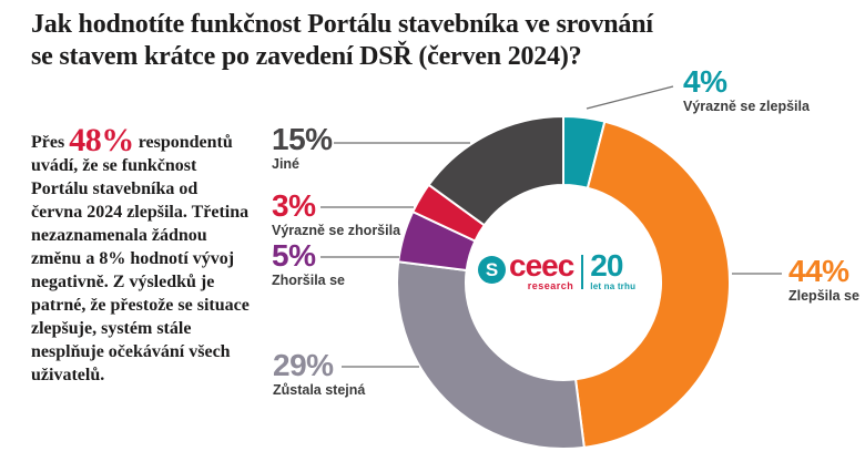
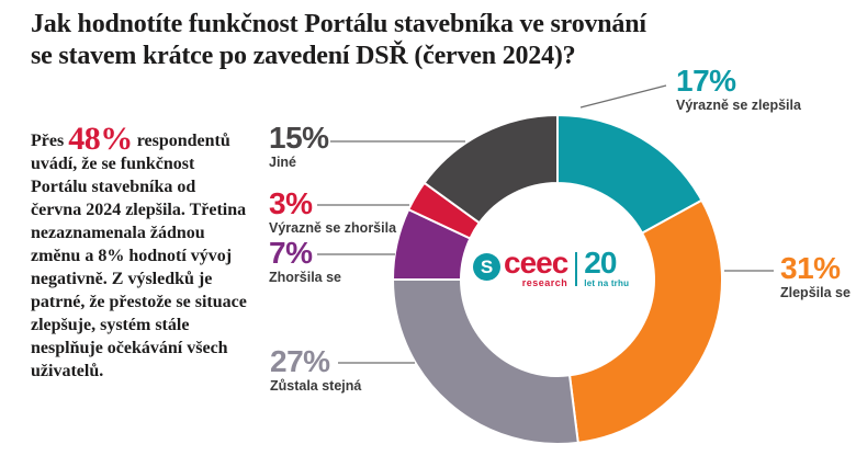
Výrazně se zlepšila: 4% -> 17%
Zlepšila se: 44% -> 31%
Zůstala stejná: 29% -> 27%
Zhoršila se: 5% -> 7%
